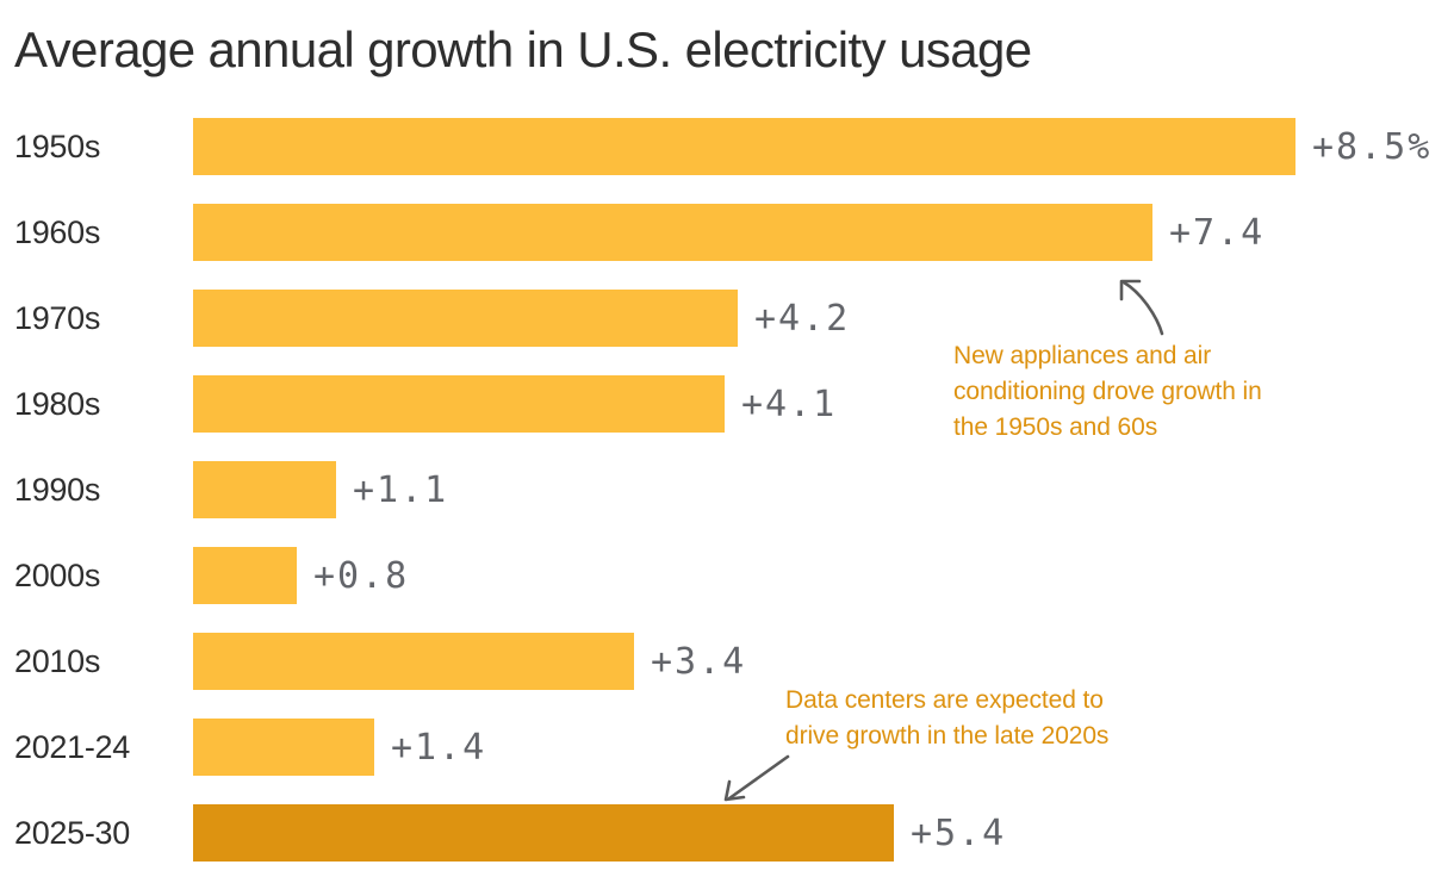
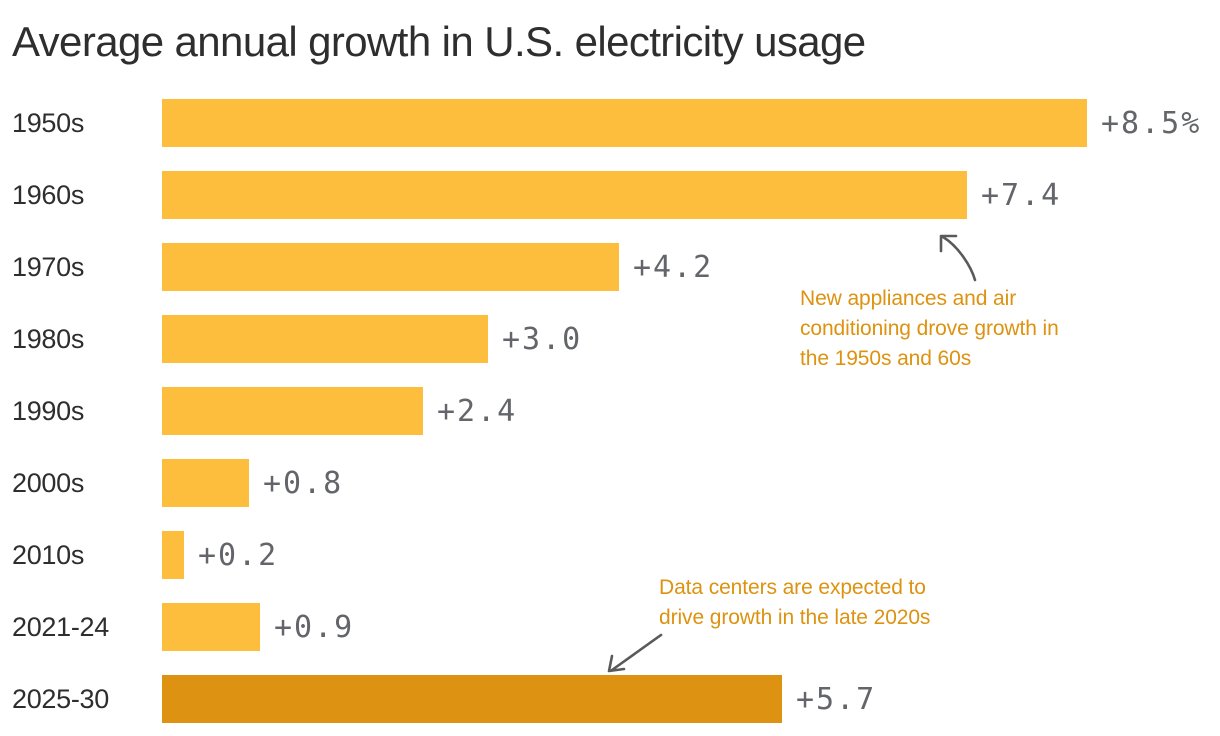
1980s: +4.1 -> +3.0
1990s: +1.1 -> +2.4
2010s: +3.4 -> +0.2
2021-24: +1.4 -> +0.9
2025-30: +5.4 -> +5.7
